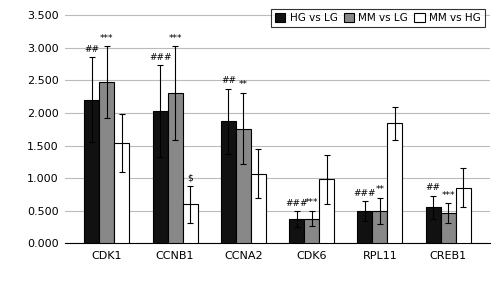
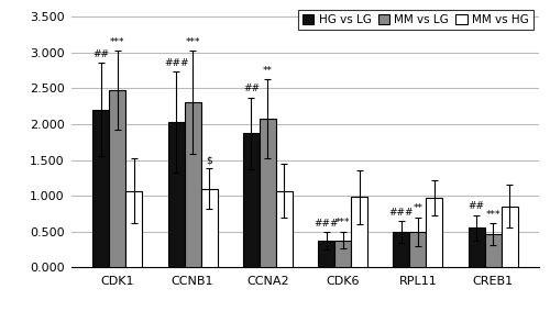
MM vs HG/CDK1: 1.54 -> 1.07
MM vs HG/CCNB1: 0.60 -> 1.10
MM vs LG/CCNA2: 1.76 -> 2.07
MM vs HG/RPL11: 1.84 -> 0.97
